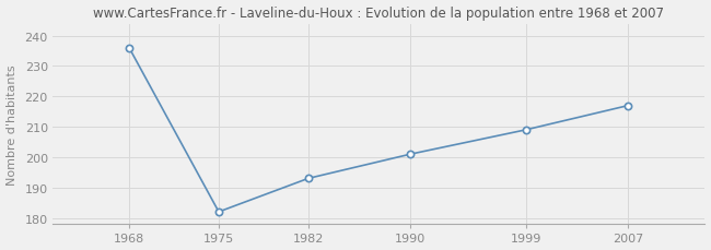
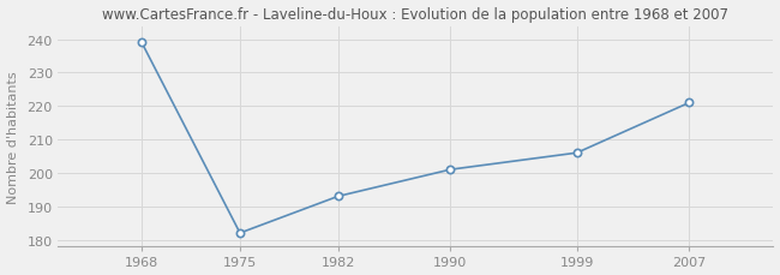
1968: 236 -> 239
1999: 209 -> 206
2007: 217 -> 221
